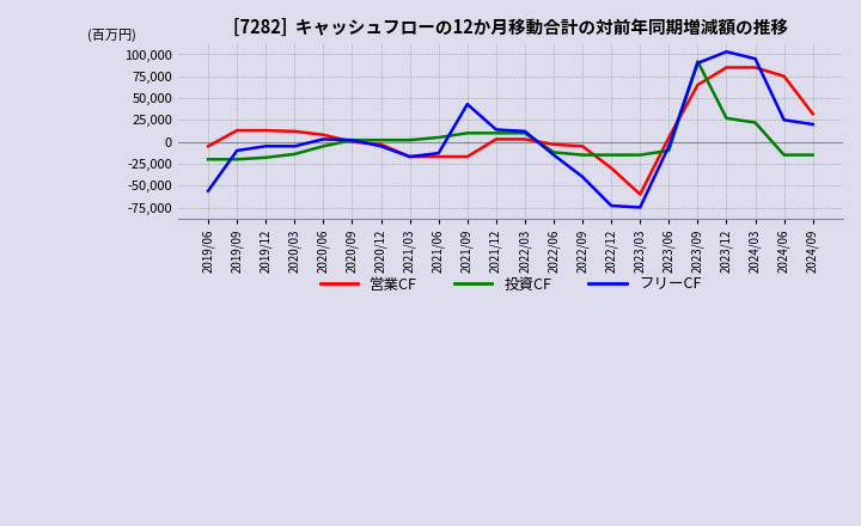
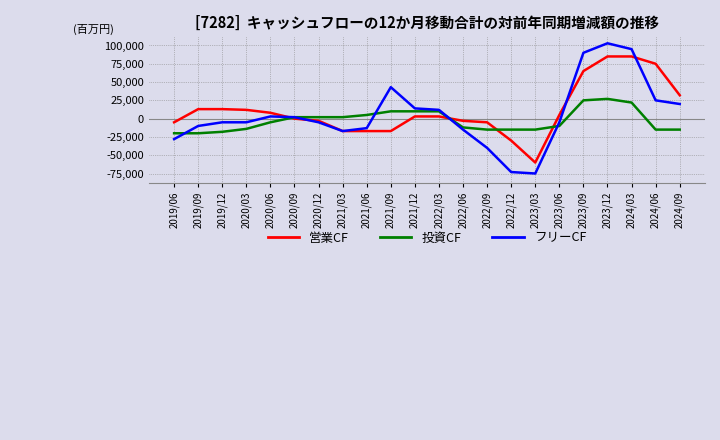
フリーCF/2019/06: -56,000 -> -28,000
投資CF/2023/09: 92,000 -> 25,000
